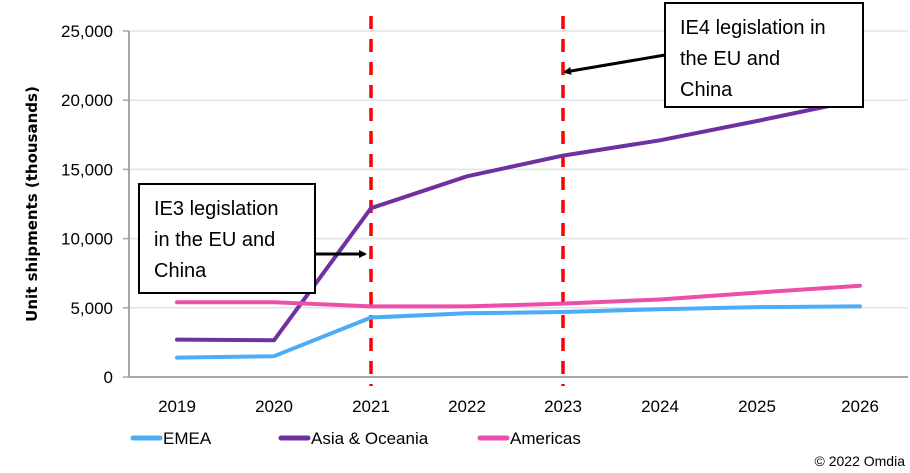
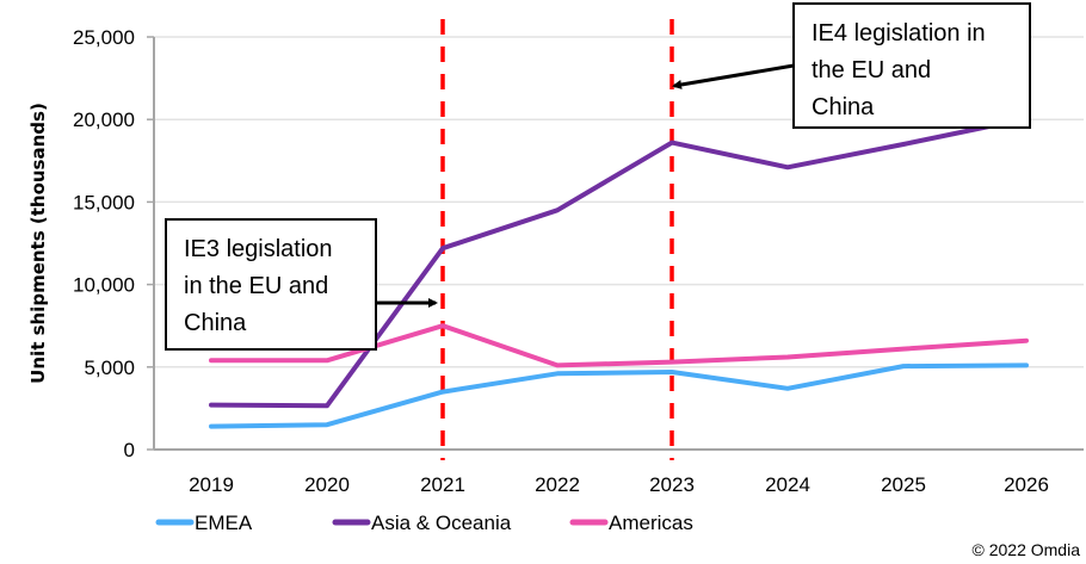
EMEA/2021: 4300 -> 3500
Americas/2021: 5100 -> 7500
Asia & Oceania/2023: 16000 -> 18600
EMEA/2024: 4900 -> 3700
